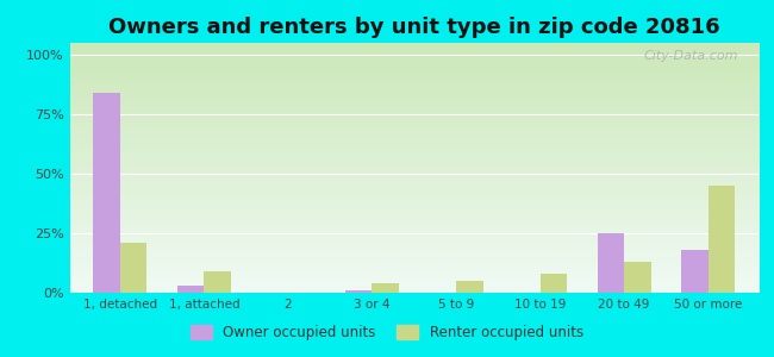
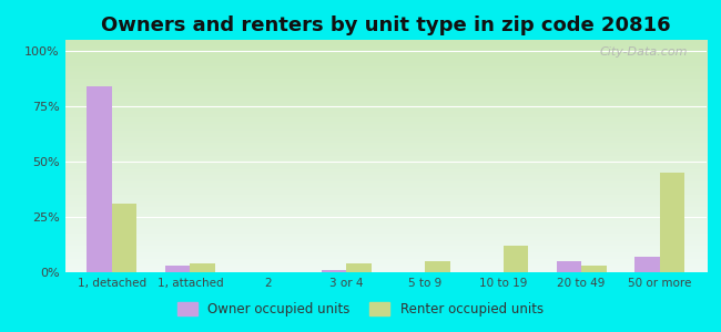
Renter occupied units/1, detached: 21% -> 31%
Renter occupied units/1, attached: 9% -> 4%
Renter occupied units/10 to 19: 8% -> 12%
Owner occupied units/20 to 49: 25% -> 5%
Renter occupied units/20 to 49: 13% -> 3%
Owner occupied units/50 or more: 18% -> 7%
